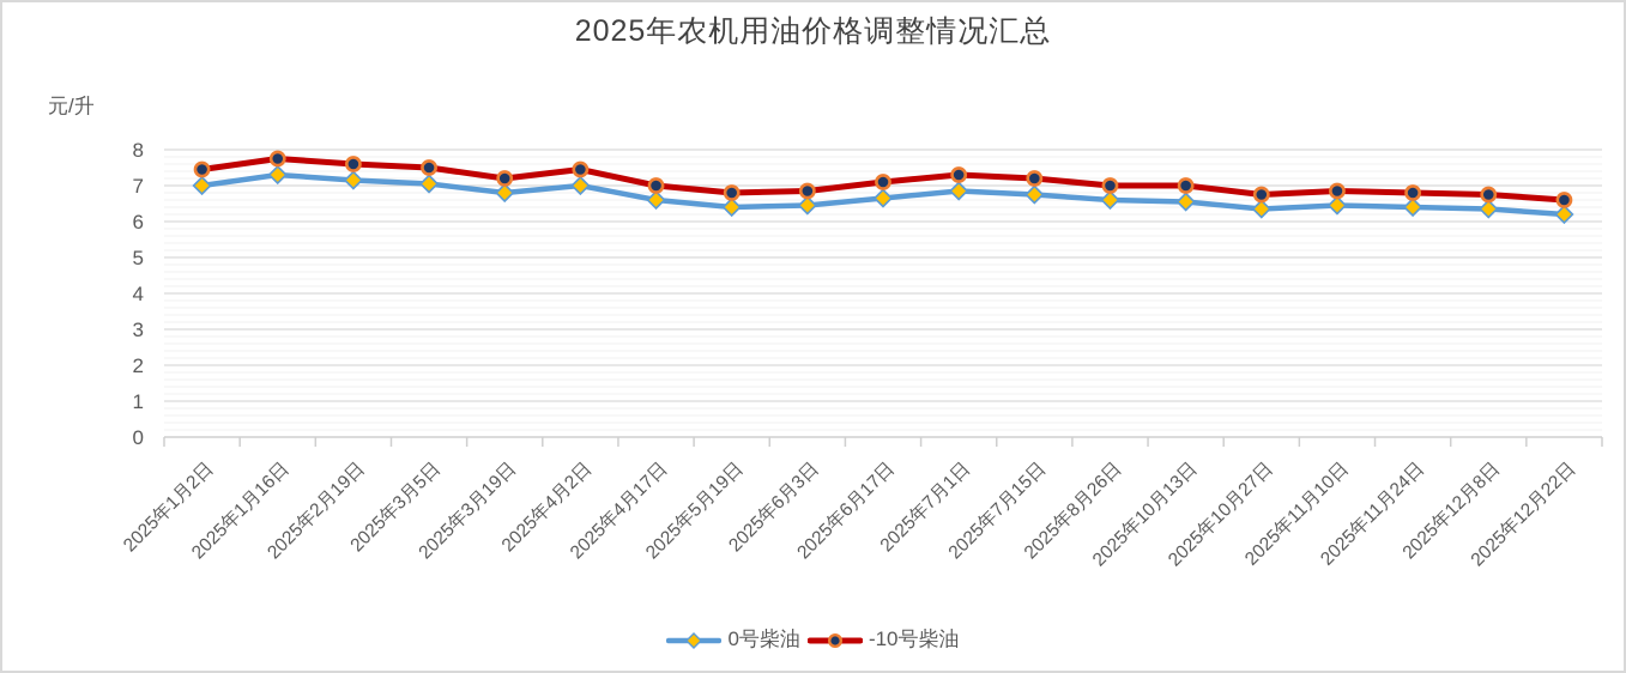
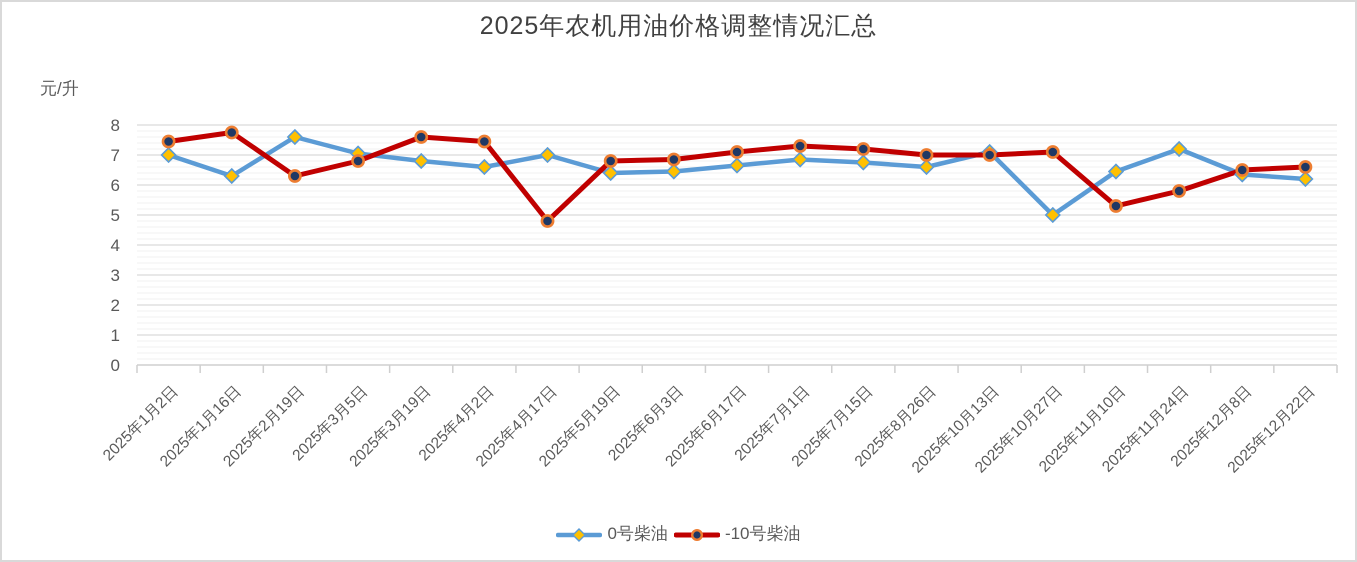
0号柴油/2025年1月16日: 7.3 -> 6.3
0号柴油/2025年2月19日: 7.2 -> 7.6
-10号柴油/2025年2月19日: 7.6 -> 6.3
-10号柴油/2025年3月5日: 7.5 -> 6.8
-10号柴油/2025年3月19日: 7.2 -> 7.6
0号柴油/2025年4月2日: 7.0 -> 6.6
0号柴油/2025年4月17日: 6.6 -> 7.0
-10号柴油/2025年4月17日: 7.0 -> 4.8
0号柴油/2025年10月13日: 6.5 -> 7.1
0号柴油/2025年10月27日: 6.3 -> 5.0
-10号柴油/2025年10月27日: 6.8 -> 7.1
-10号柴油/2025年11月10日: 6.8 -> 5.3
0号柴油/2025年11月24日: 6.4 -> 7.2
-10号柴油/2025年11月24日: 6.8 -> 5.8
-10号柴油/2025年12月8日: 6.8 -> 6.5
